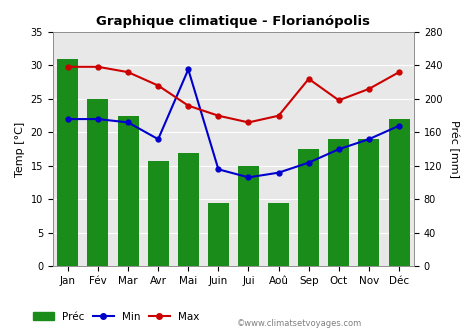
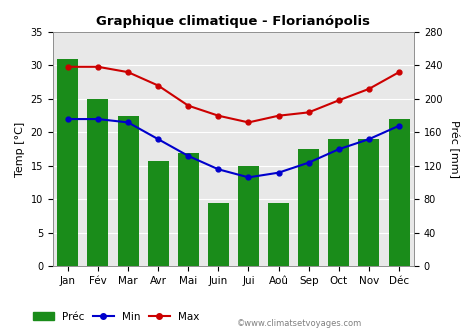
Min/Mai: 29.4 -> 16.5
Max/Sep: 28.0 -> 23.0
